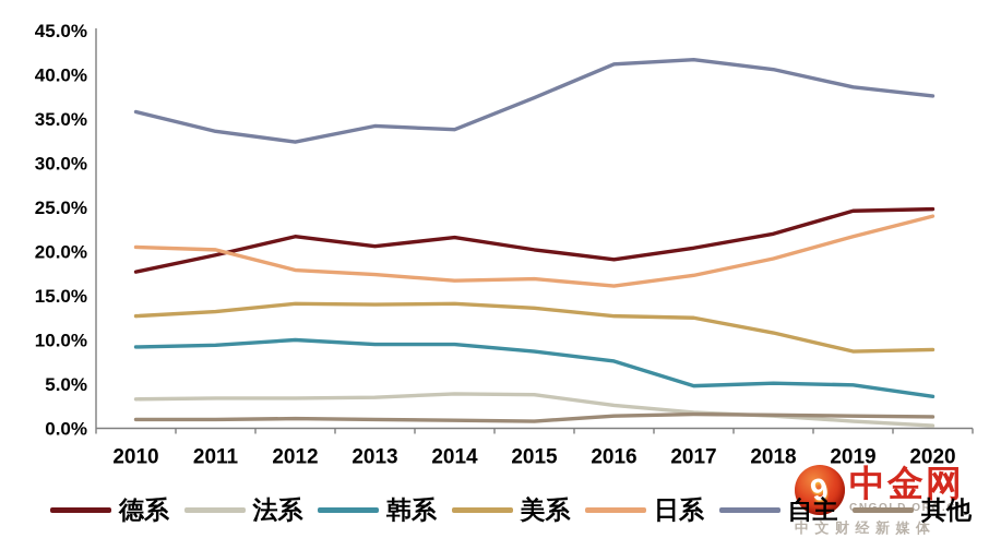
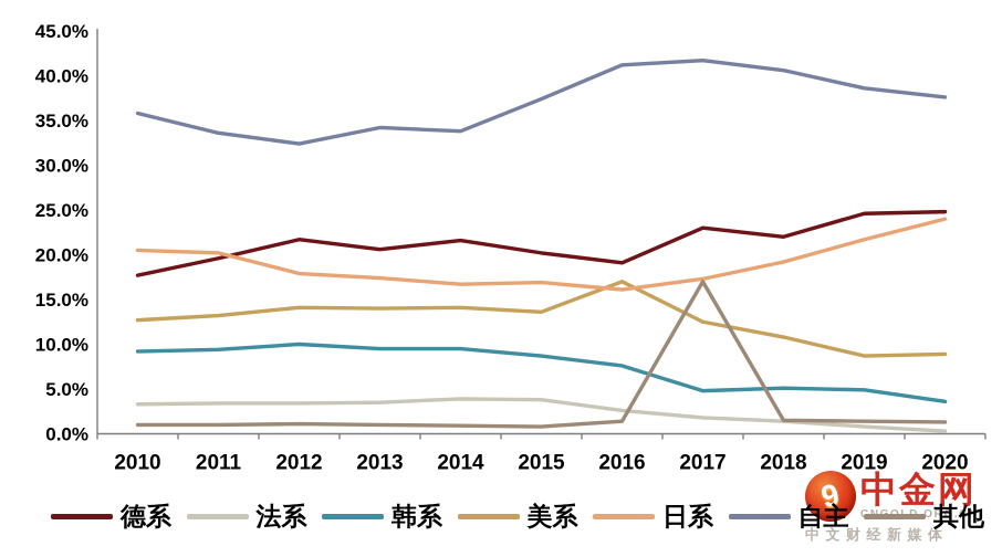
美系/2016: 13% -> 17%
德系/2017: 20% -> 23%
其他/2017: 2% -> 17%
